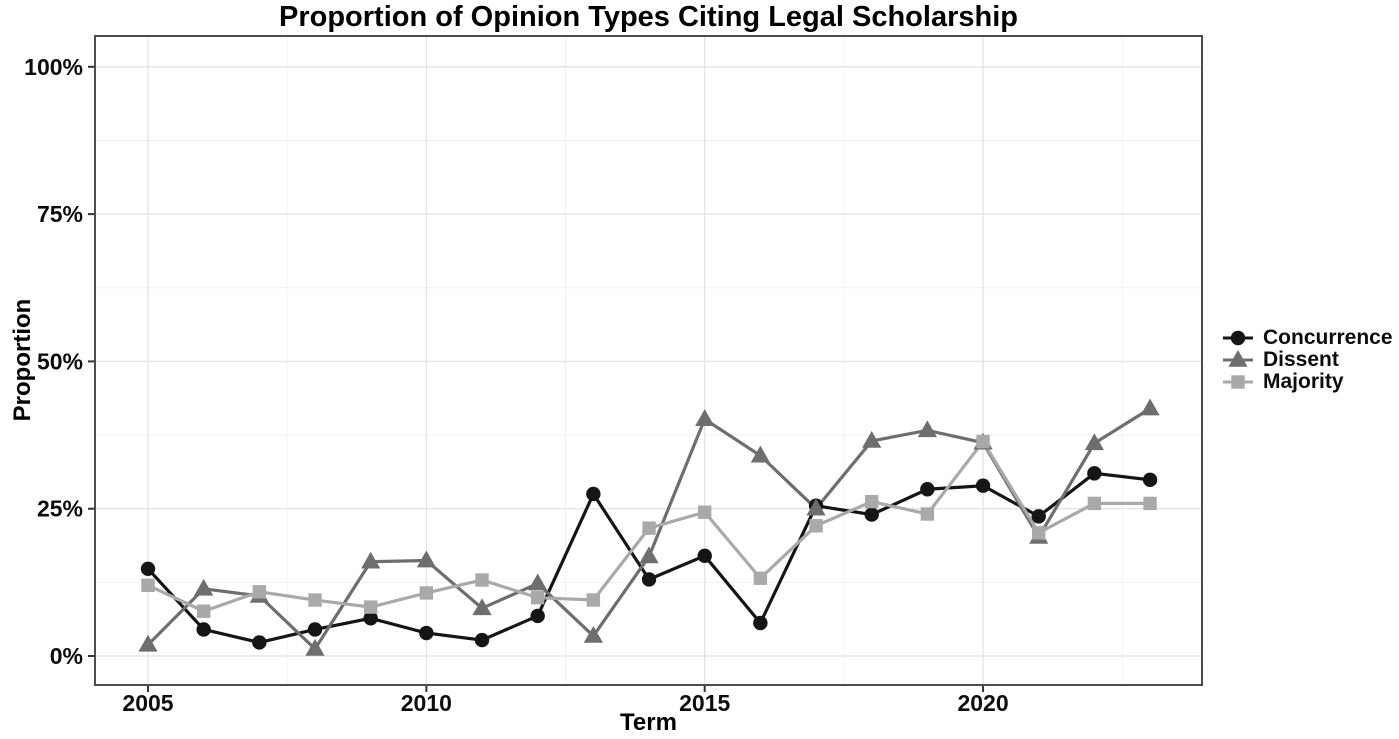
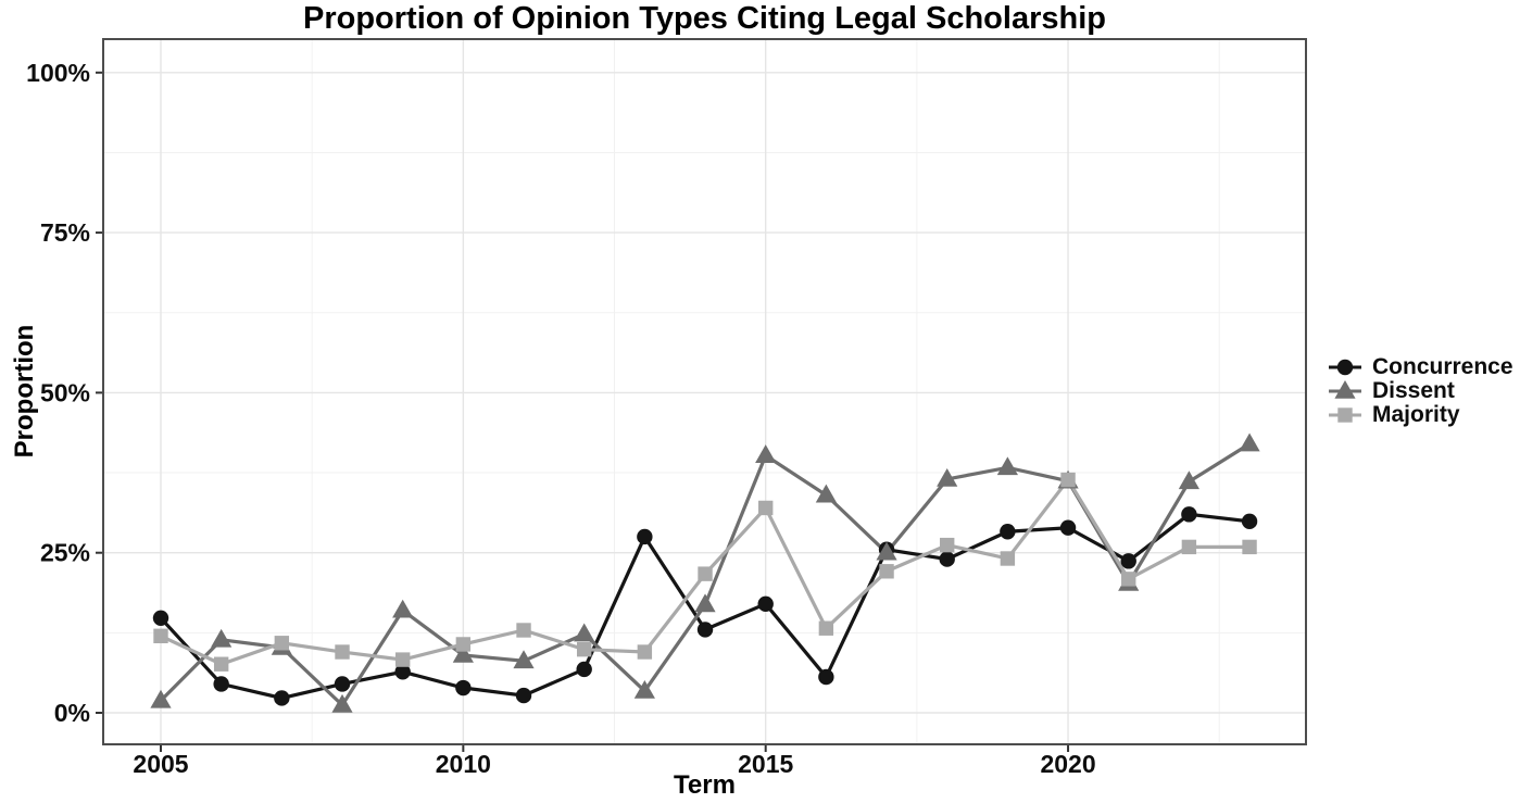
Dissent/2010: 16% -> 9%
Majority/2015: 24% -> 32%
